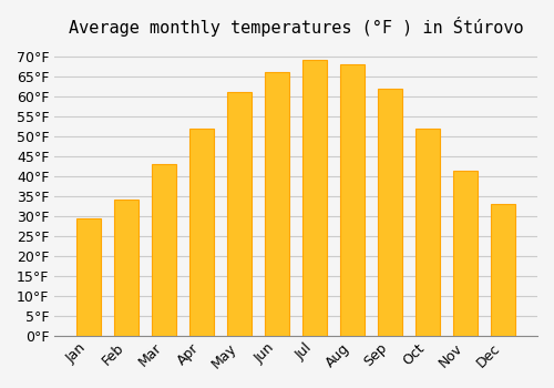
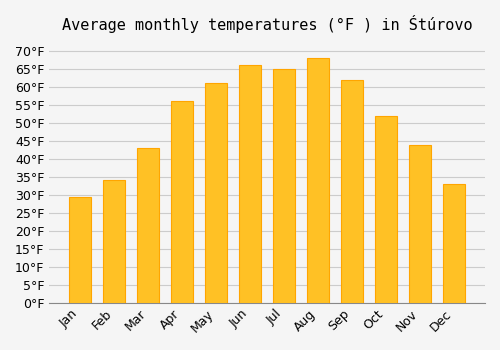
Apr: 52.0°F -> 56.0°F
Jul: 69.1°F -> 65.0°F
Nov: 41.3°F -> 44.0°F
